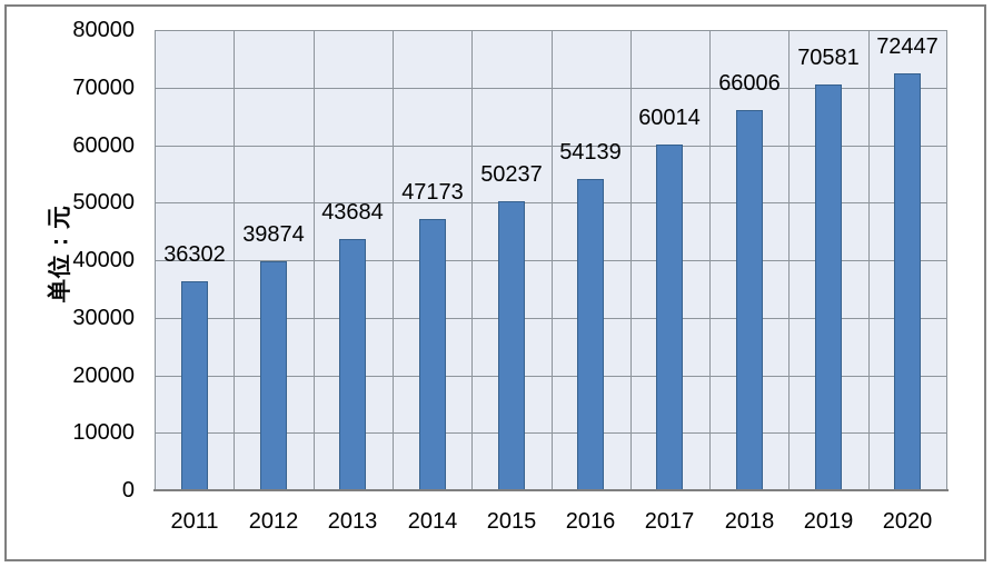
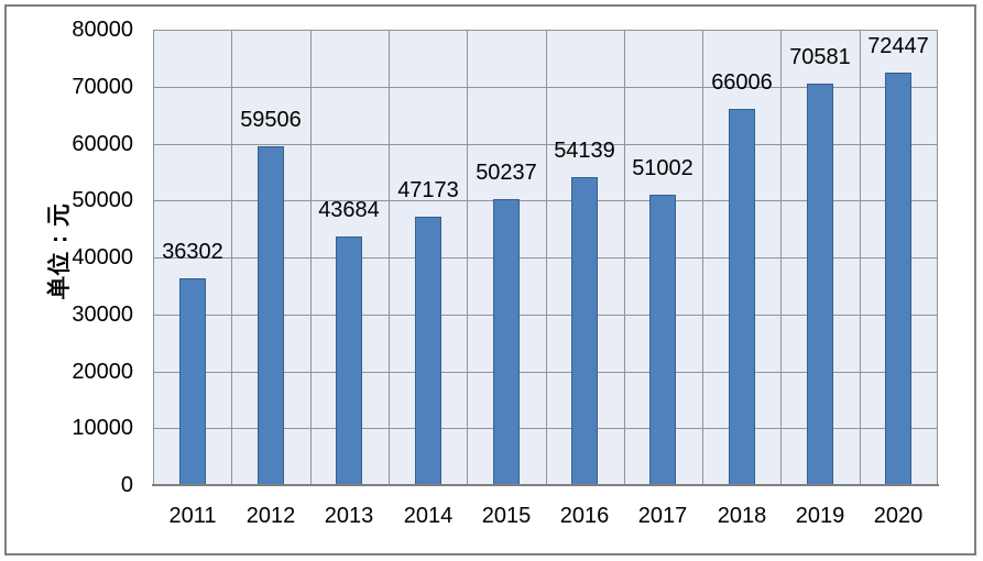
2012: 39874 -> 59506
2017: 60014 -> 51002
